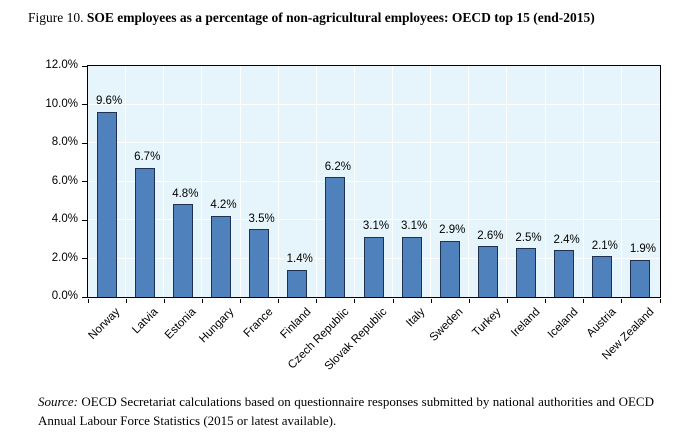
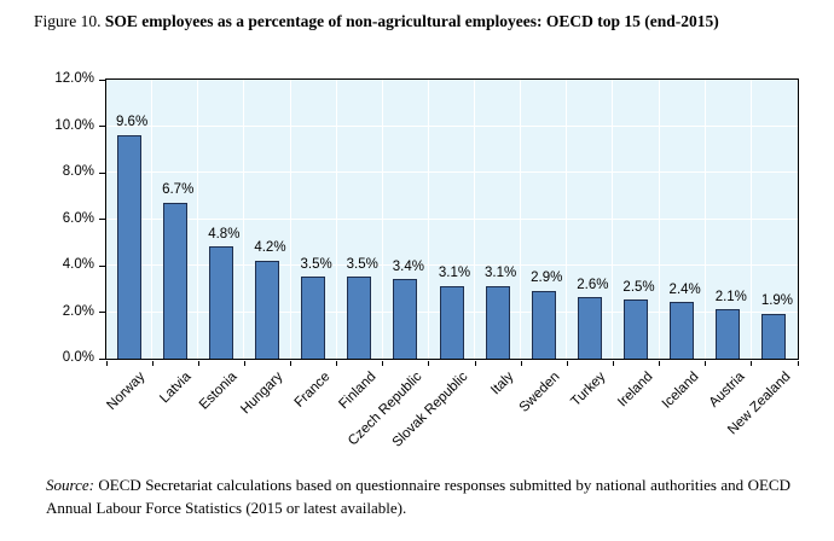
Finland: 1.4% -> 3.5%
Czech Republic: 6.2% -> 3.4%
